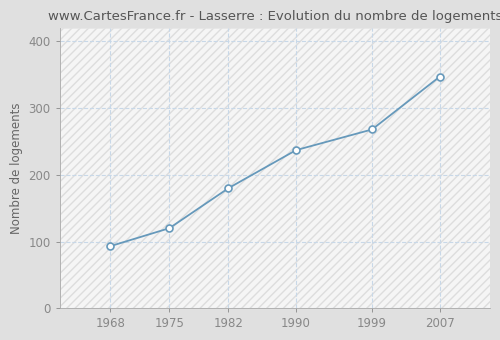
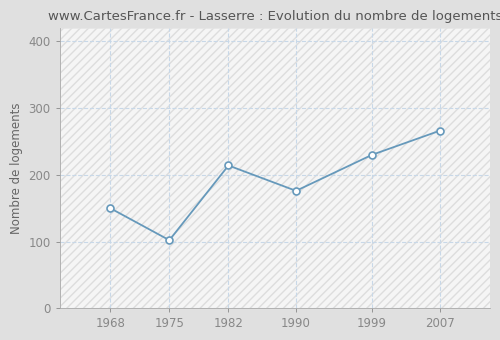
1968: 93 -> 150
1975: 120 -> 102
1982: 180 -> 214
1990: 237 -> 176
1999: 268 -> 230
2007: 347 -> 266
